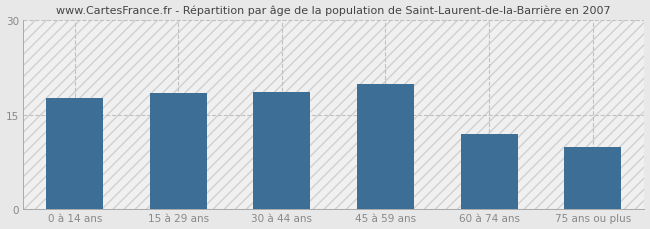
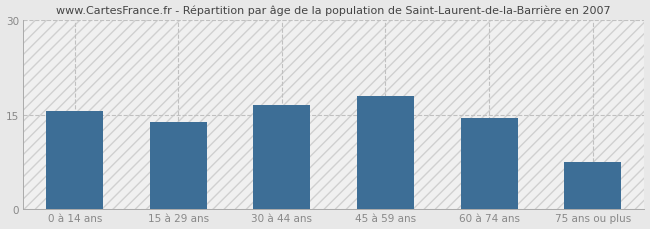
0 à 14 ans: 17.6 -> 15.5
15 à 29 ans: 18.4 -> 13.8
30 à 44 ans: 18.6 -> 16.6
45 à 59 ans: 19.8 -> 18.0
60 à 74 ans: 12.0 -> 14.5
75 ans ou plus: 9.8 -> 7.5
